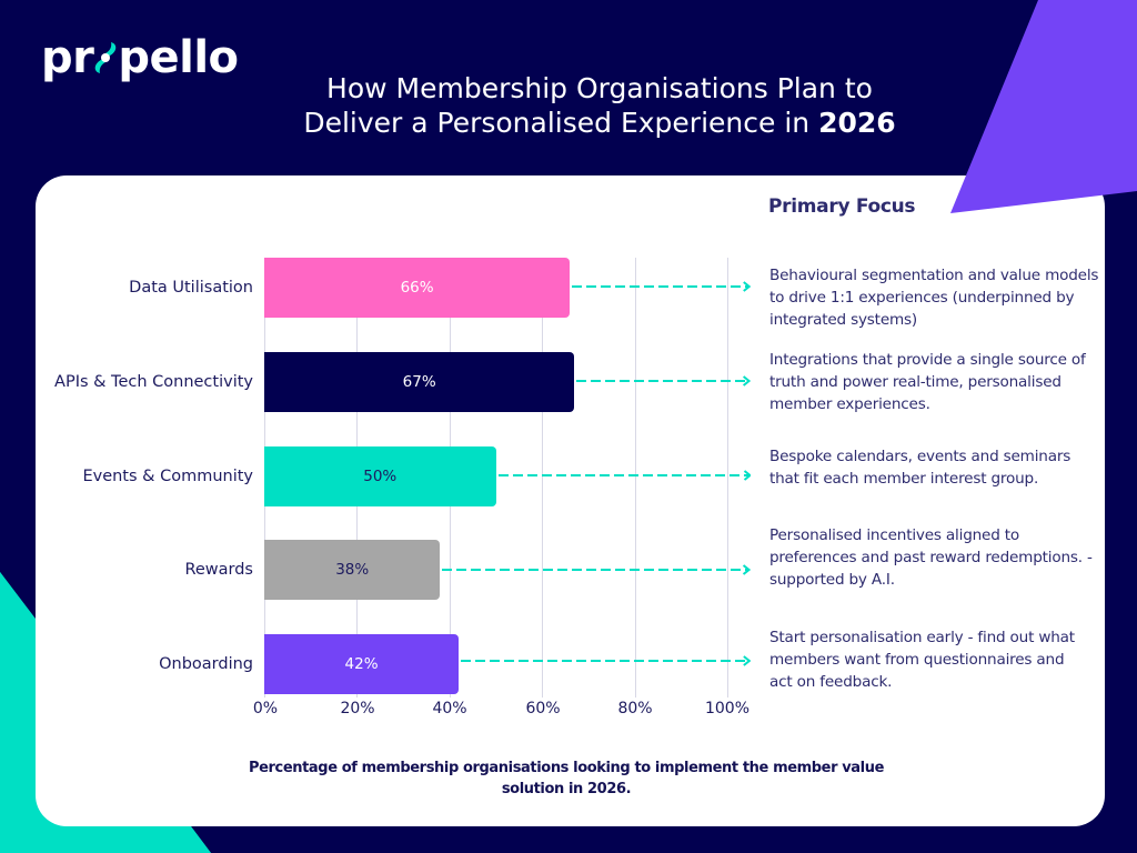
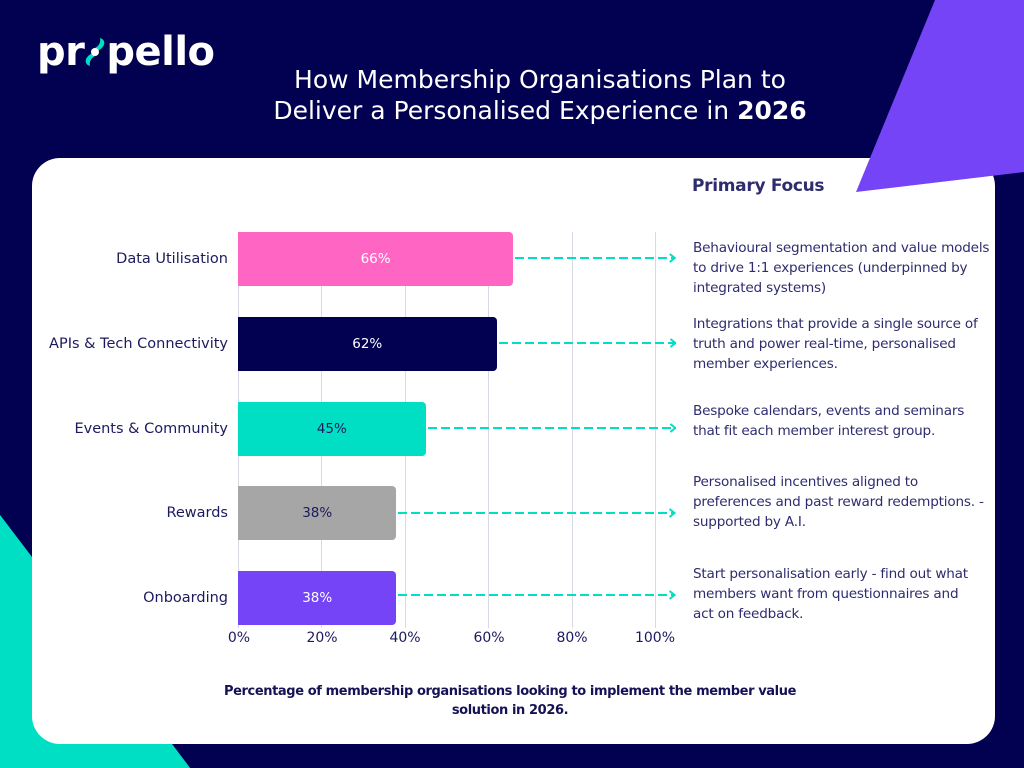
APIs & Tech Connectivity: 67% -> 62%
Events & Community: 50% -> 45%
Onboarding: 42% -> 38%
